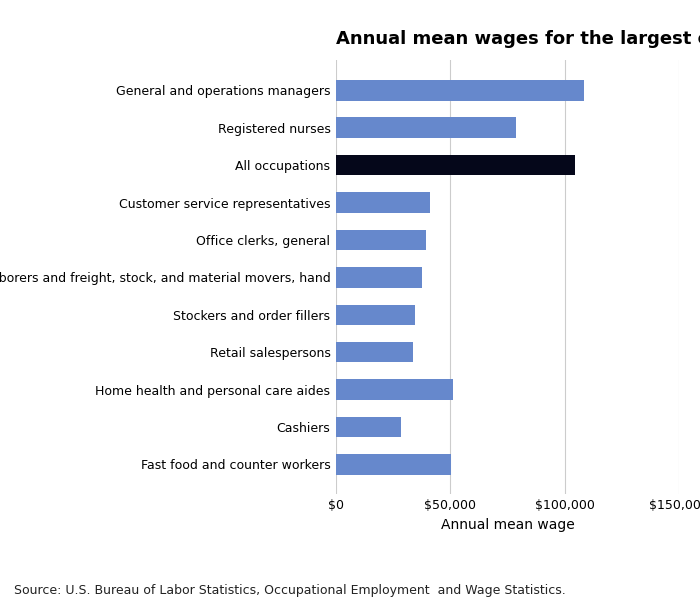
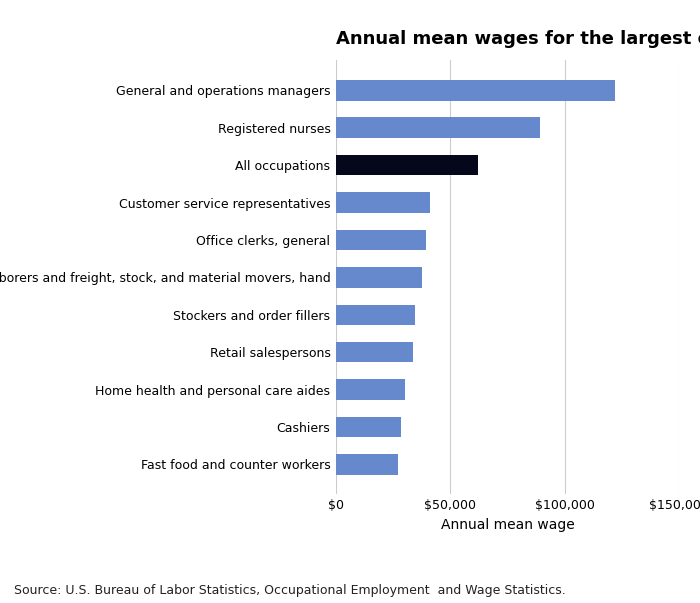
General and operations managers: $108,500 -> $122,100
Registered nurses: $78,500 -> $89,000
All occupations: $104,500 -> $61,900
Home health and personal care aides: $51,000 -> $30,200
Fast food and counter workers: $50,500 -> $27,000
